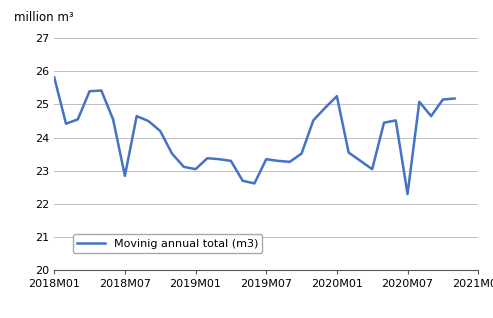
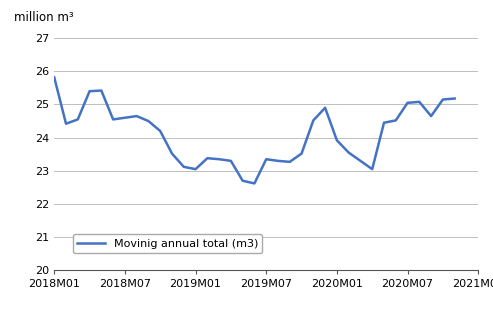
2018M07: 22.85 -> 24.60
2020M01: 25.25 -> 23.92
2020M07: 22.30 -> 25.05
